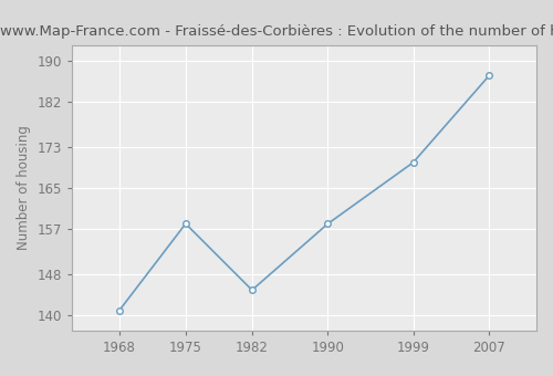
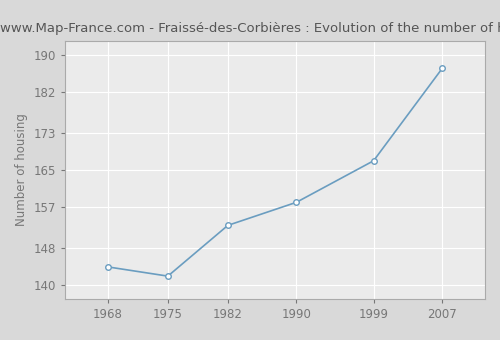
1968: 141 -> 144
1975: 158 -> 142
1982: 145 -> 153
1999: 170 -> 167
